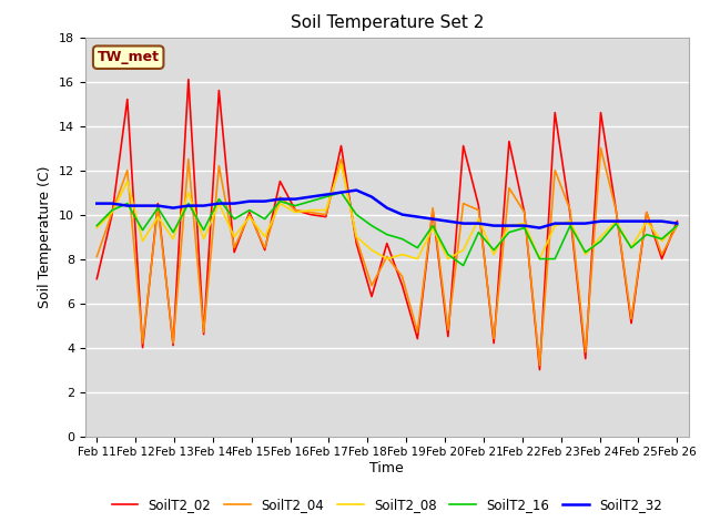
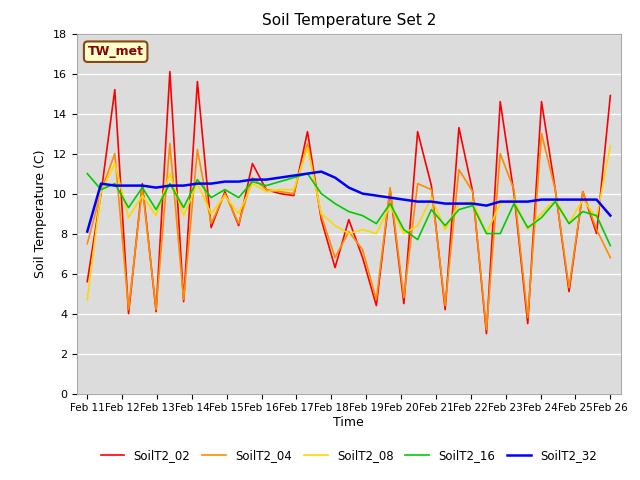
SoilT2_02/Feb 11: 7.1 -> 5.6
SoilT2_04/Feb 11: 8.1 -> 7.5
SoilT2_08/Feb 11: 9.4 -> 4.7
SoilT2_16/Feb 11: 9.5 -> 11.0
SoilT2_32/Feb 11: 10.5 -> 8.1
SoilT2_02/Feb 26: 9.7 -> 14.9
SoilT2_04/Feb 26: 9.5 -> 6.8
SoilT2_08/Feb 26: 9.5 -> 12.4
SoilT2_16/Feb 26: 9.5 -> 7.4
SoilT2_32/Feb 26: 9.6 -> 8.9
